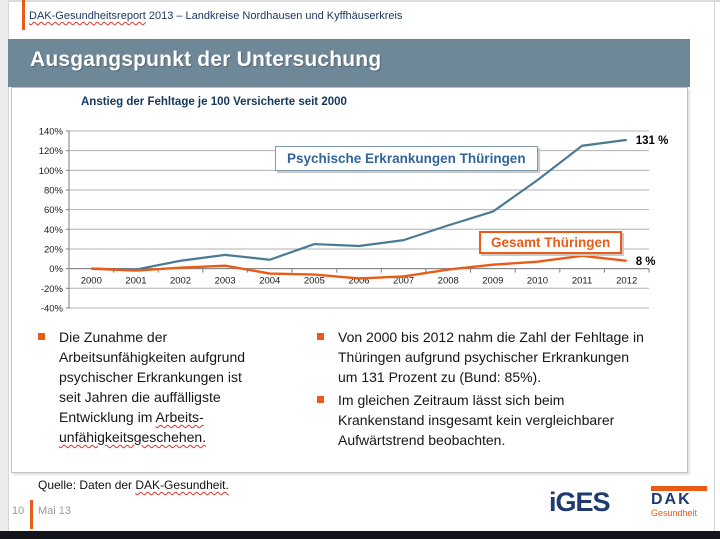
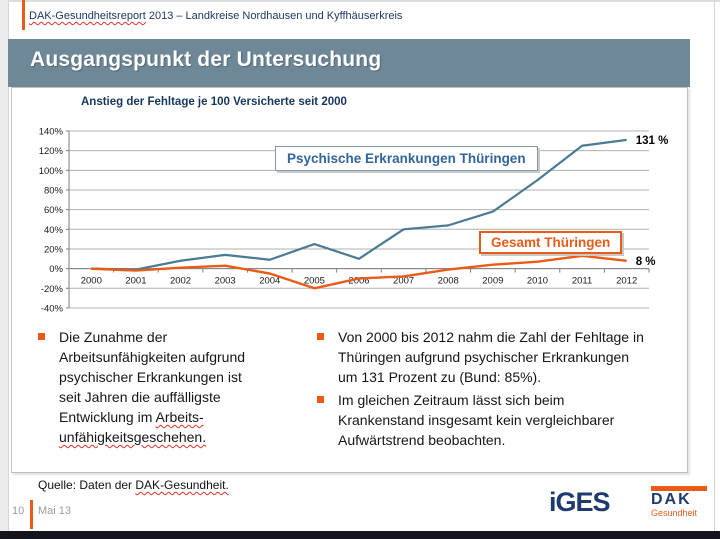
Gesamt Thüringen/2005: -10% -> -20%
Psychische Erkrankungen Thüringen/2006: 20% -> 10%
Psychische Erkrankungen Thüringen/2007: 30% -> 40%
